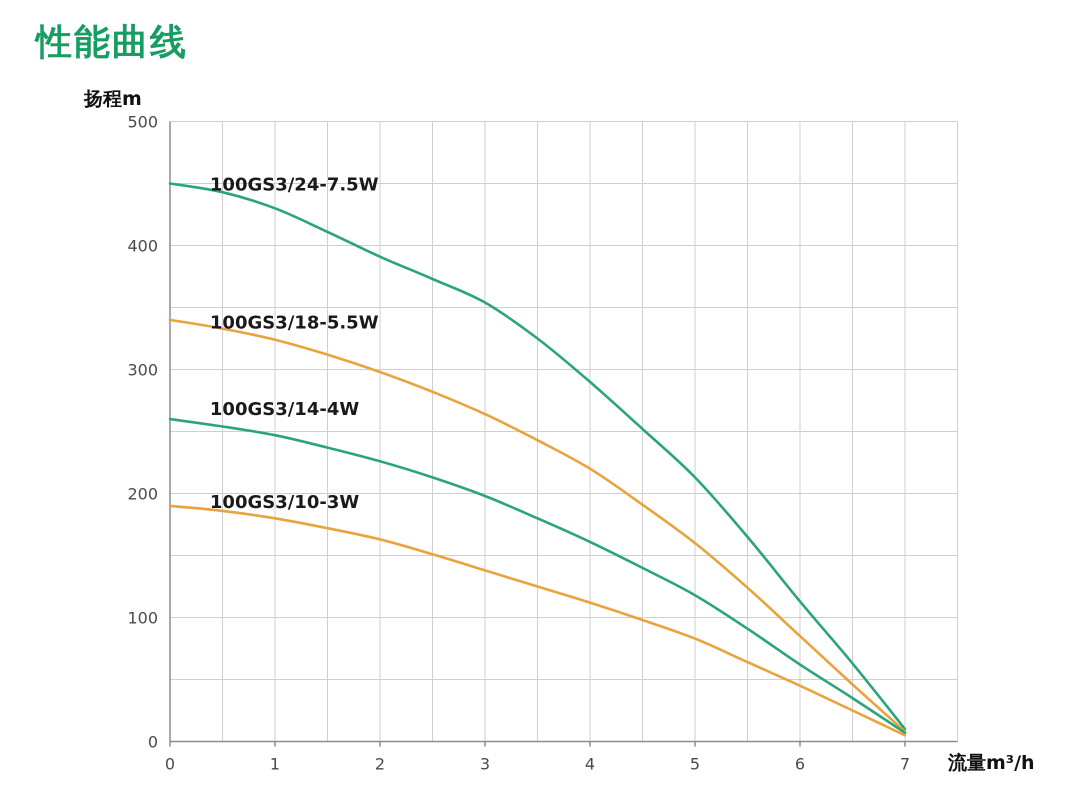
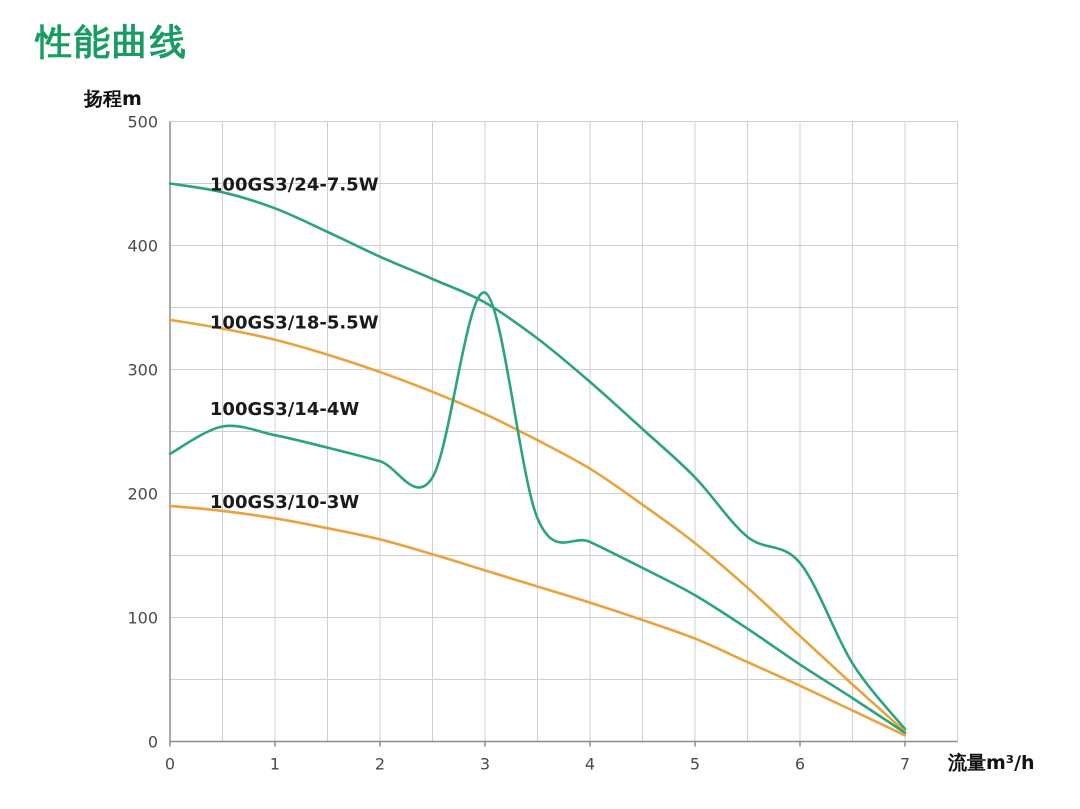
100GS3/14-4W/0: 260 -> 232
100GS3/14-4W/3: 198 -> 362
100GS3/24-7.5W/6: 113 -> 144
